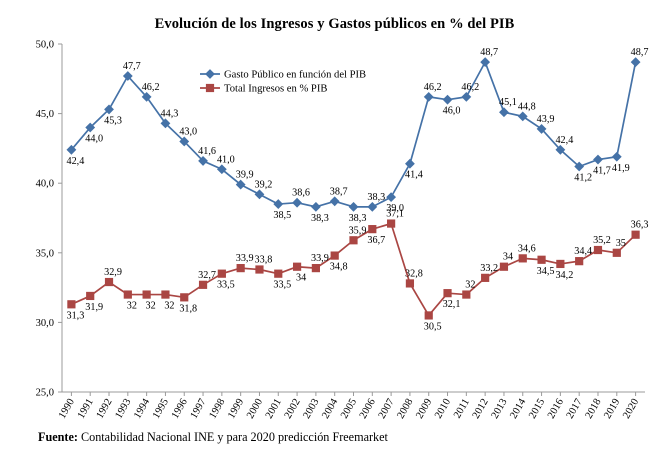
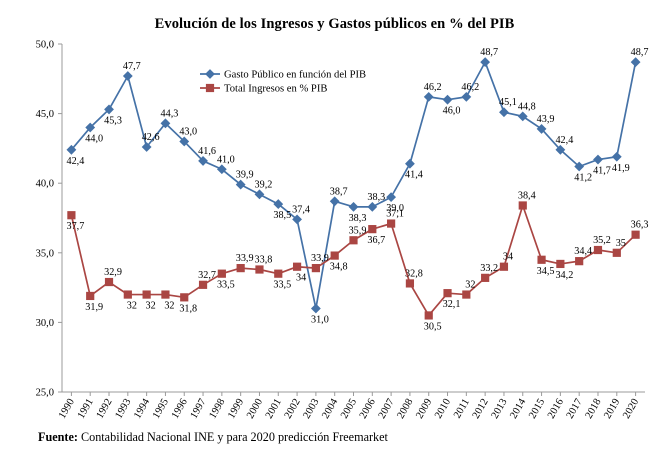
Total Ingresos en % PIB/1990: 31,3 -> 37,7
Gasto Público en función del PIB/1994: 46,2 -> 42,6
Gasto Público en función del PIB/2002: 38,6 -> 37,4
Gasto Público en función del PIB/2003: 38,3 -> 31,0
Total Ingresos en % PIB/2014: 34,6 -> 38,4
